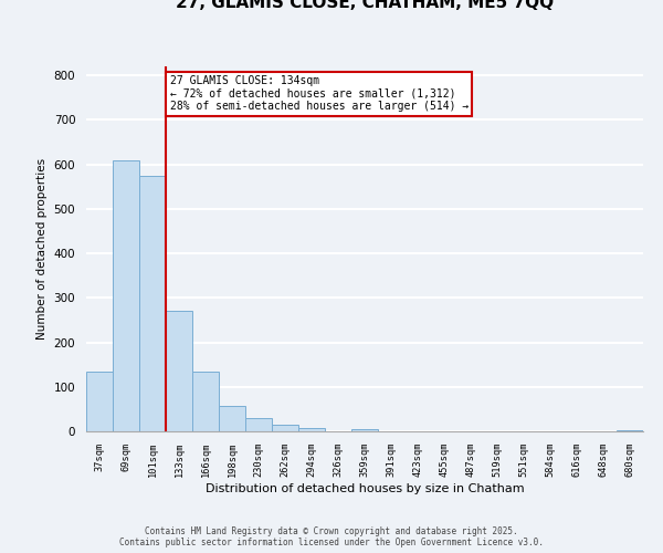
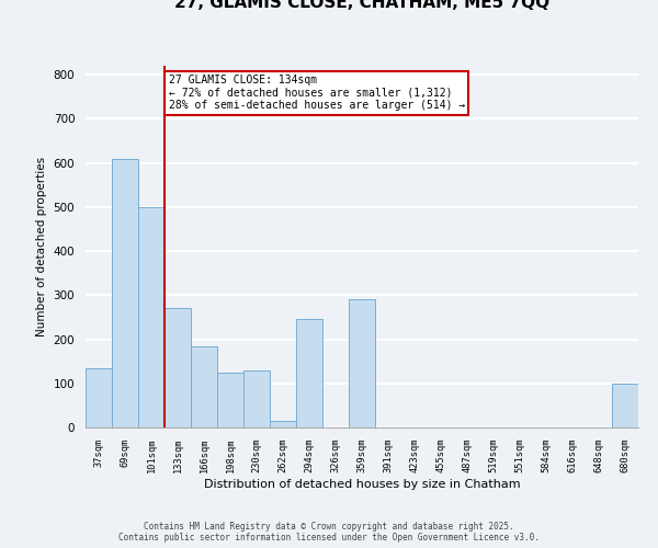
101sqm: 575 -> 500
166sqm: 133 -> 185
198sqm: 58 -> 125
230sqm: 30 -> 130
294sqm: 8 -> 245
359sqm: 5 -> 290
680sqm: 3 -> 100
